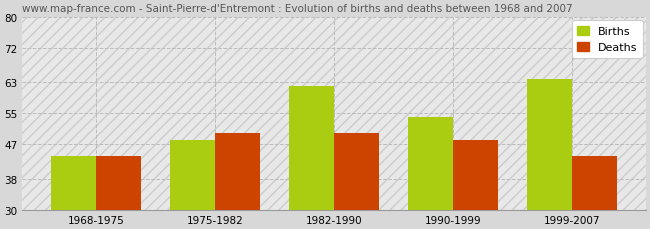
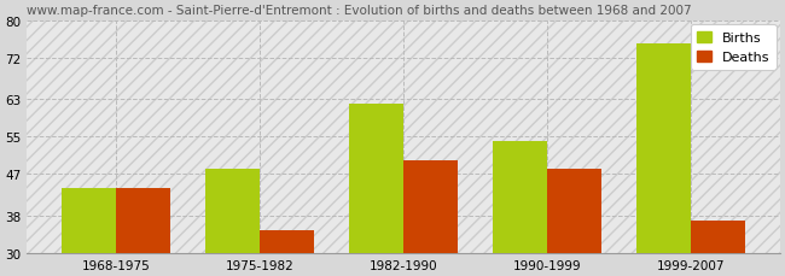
Deaths/1975-1982: 50 -> 35
Births/1999-2007: 64 -> 75
Deaths/1999-2007: 44 -> 37
